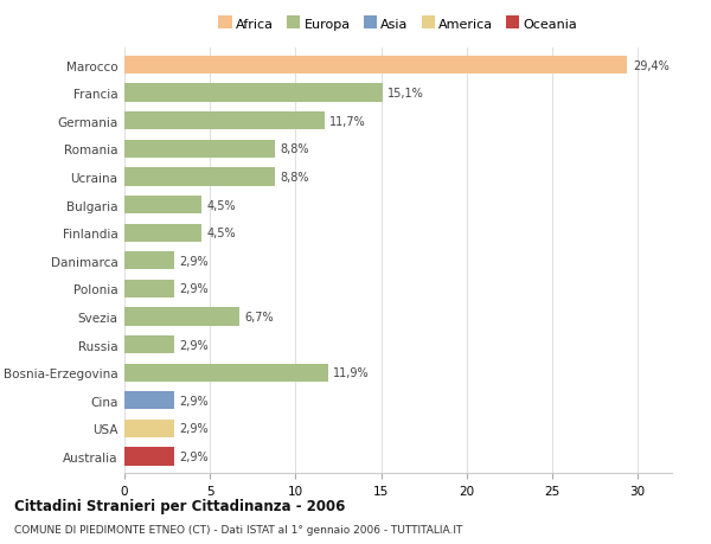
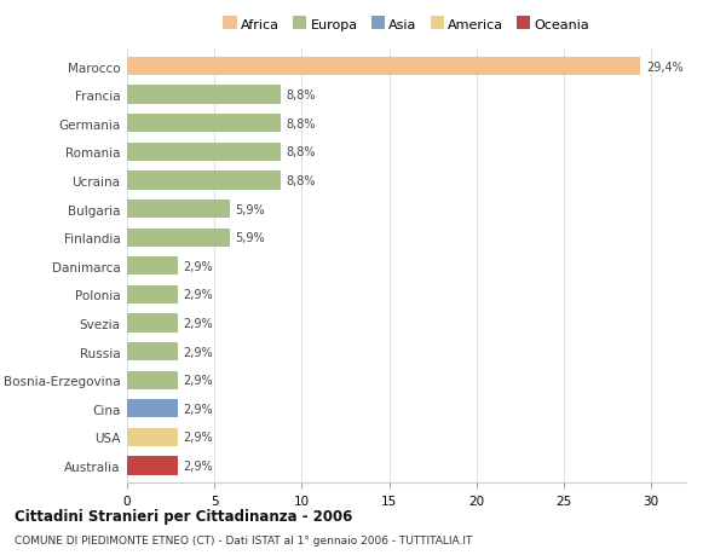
Francia: 15,1% -> 8,8%
Germania: 11,7% -> 8,8%
Bulgaria: 4,5% -> 5,9%
Finlandia: 4,5% -> 5,9%
Svezia: 6,7% -> 2,9%
Bosnia-Erzegovina: 11,9% -> 2,9%
